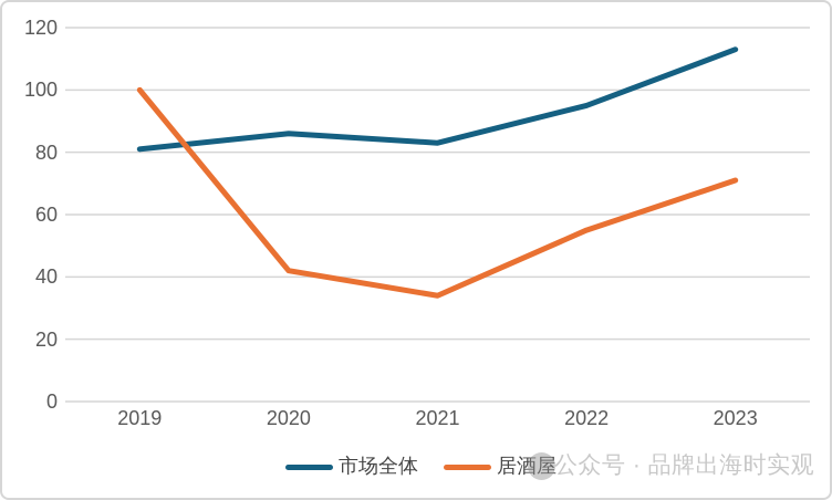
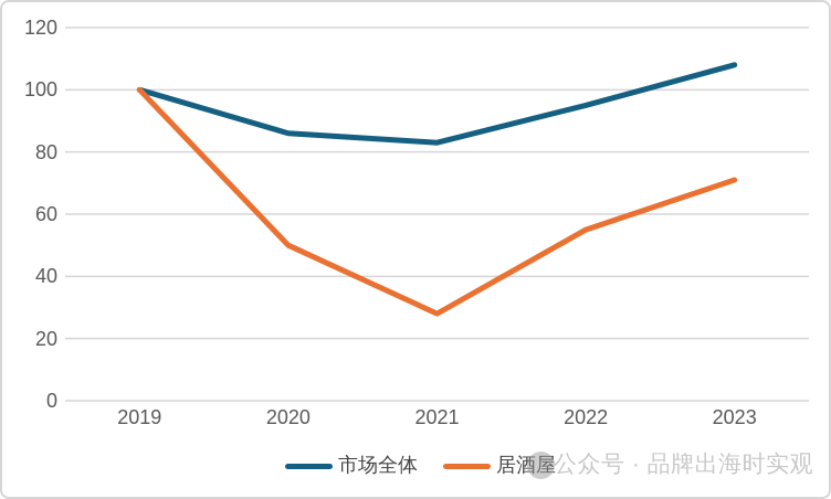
市场全体/2019: 81 -> 100
居酒屋/2020: 42 -> 50
居酒屋/2021: 34 -> 28
市场全体/2023: 113 -> 108
